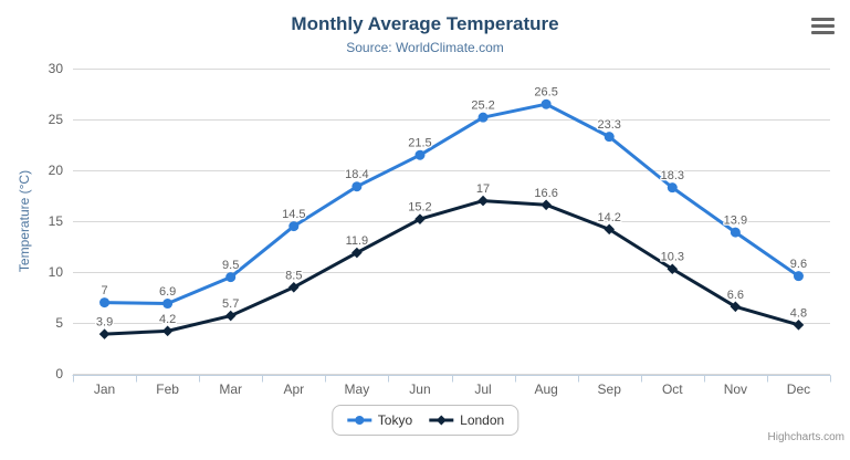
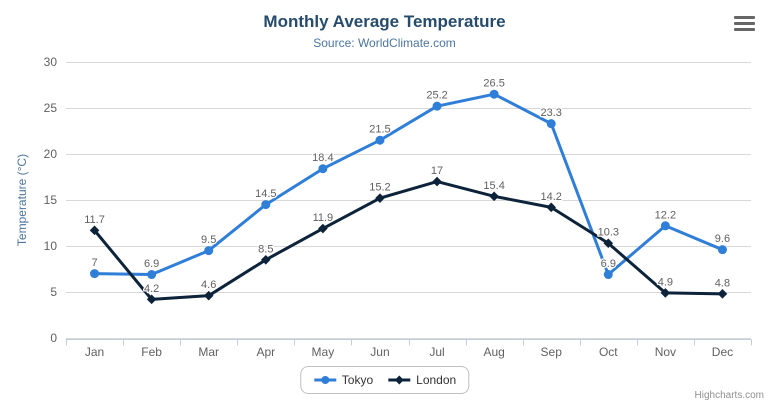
London/Jan: 3.9 -> 11.7
London/Mar: 5.7 -> 4.6
London/Aug: 16.6 -> 15.4
Tokyo/Oct: 18.3 -> 6.9
Tokyo/Nov: 13.9 -> 12.2
London/Nov: 6.6 -> 4.9
